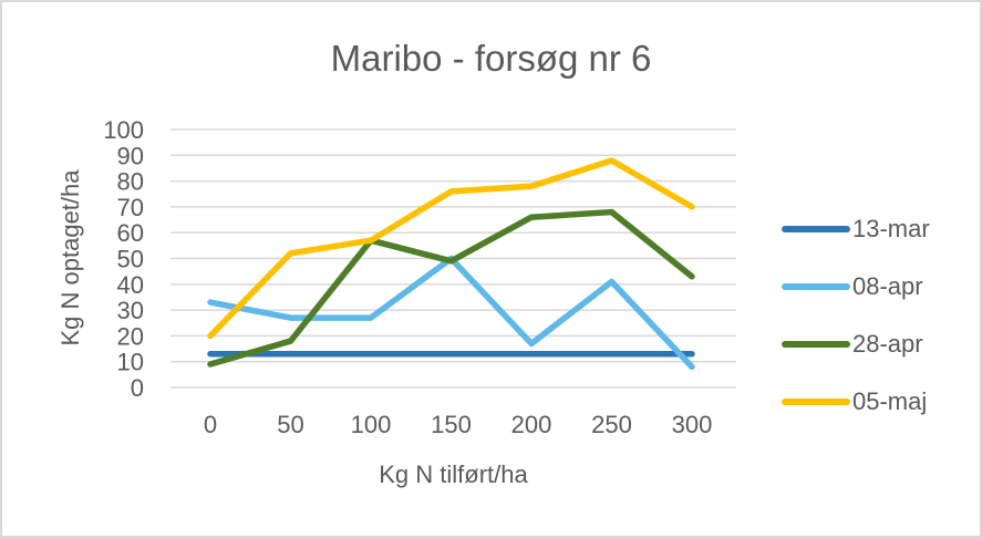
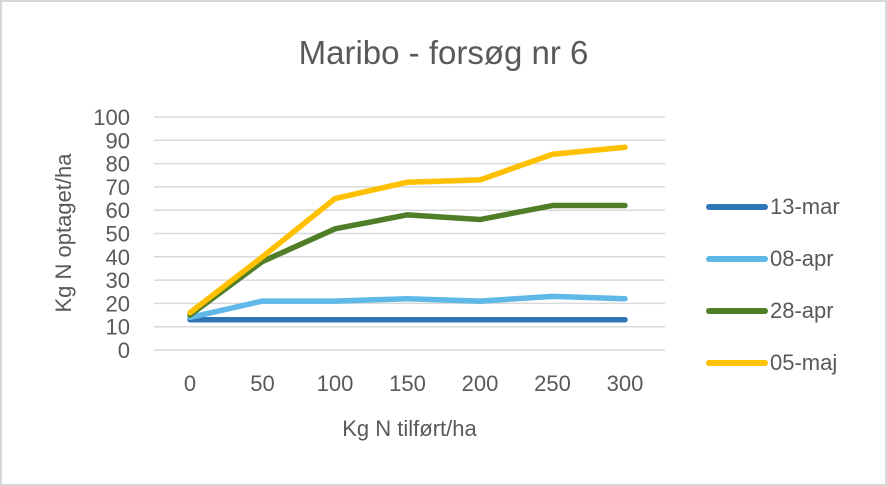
08-apr/0: 33 -> 14
28-apr/0: 9 -> 15
05-maj/0: 20 -> 16
08-apr/50: 27 -> 21
28-apr/50: 18 -> 38
05-maj/50: 52 -> 40
08-apr/100: 27 -> 21
28-apr/100: 57 -> 52
05-maj/100: 57 -> 65
08-apr/150: 50 -> 22
28-apr/150: 49 -> 58
05-maj/150: 76 -> 72
08-apr/200: 17 -> 21
28-apr/200: 66 -> 56
05-maj/200: 78 -> 73
08-apr/250: 41 -> 23
28-apr/250: 68 -> 62
05-maj/250: 88 -> 84
08-apr/300: 8 -> 22
28-apr/300: 43 -> 62
05-maj/300: 70 -> 87
